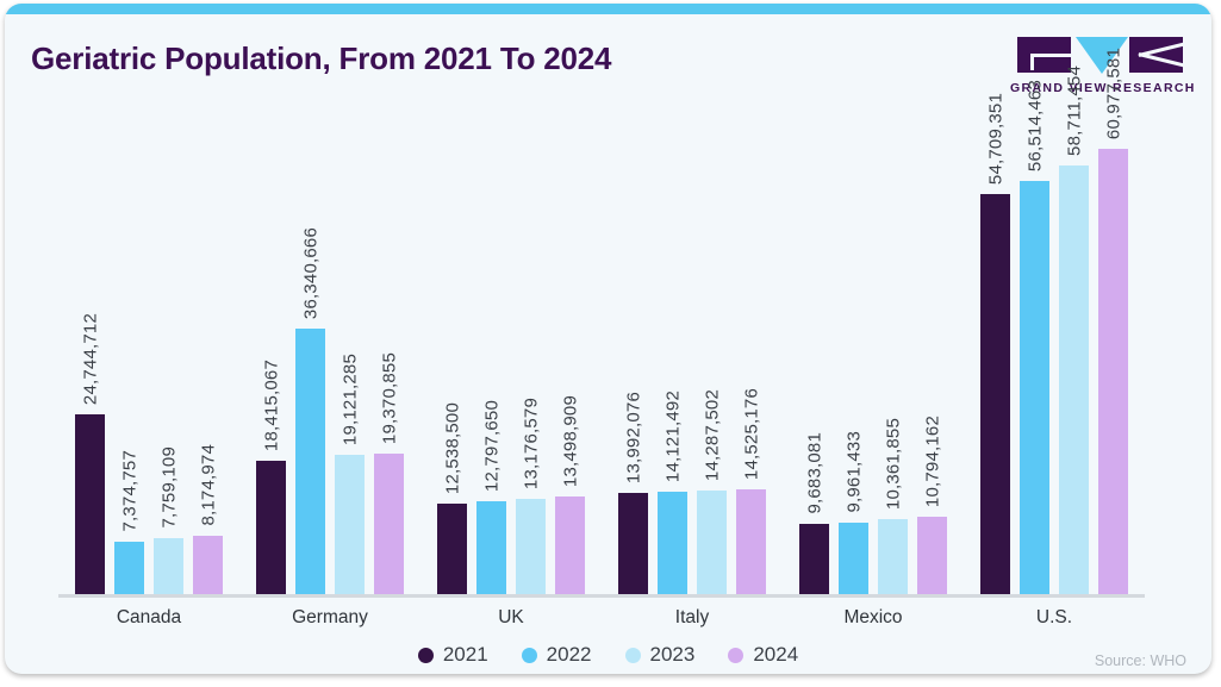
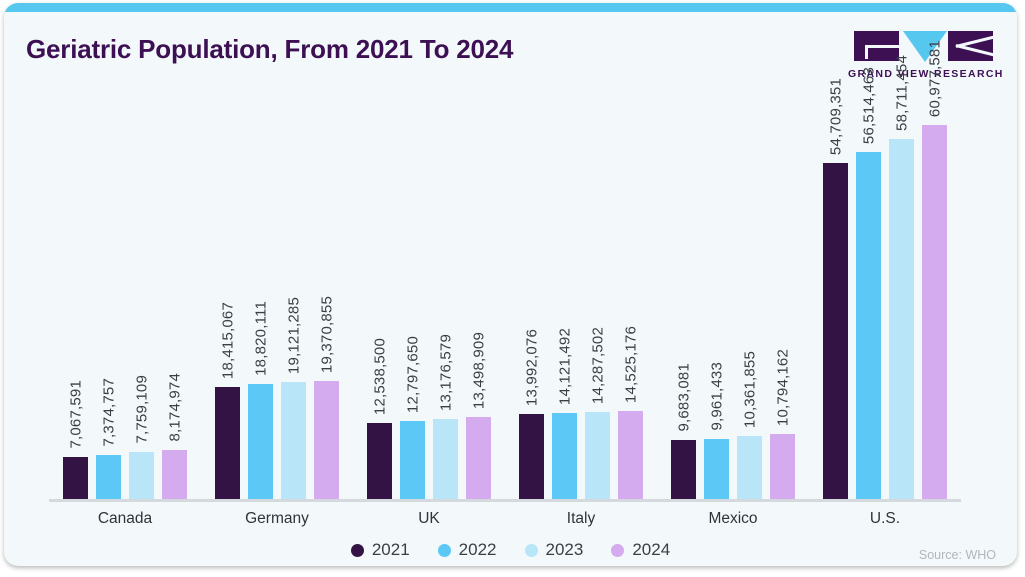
2021/Canada: 24,744,712 -> 7,067,591
2022/Germany: 36,340,666 -> 18,820,111
